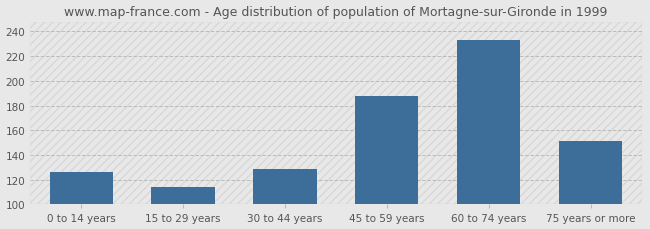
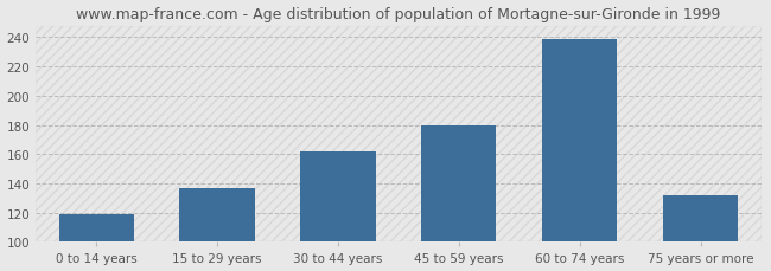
0 to 14 years: 126 -> 119
15 to 29 years: 114 -> 137
30 to 44 years: 129 -> 162
45 to 59 years: 188 -> 180
60 to 74 years: 233 -> 239
75 years or more: 151 -> 132
